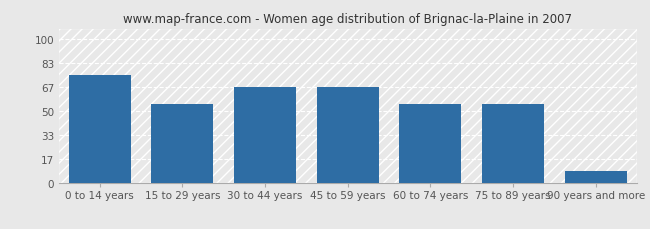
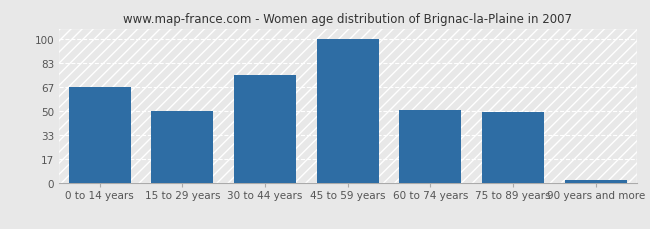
0 to 14 years: 75 -> 67
15 to 29 years: 55 -> 50
30 to 44 years: 67 -> 75
45 to 59 years: 67 -> 100
60 to 74 years: 55 -> 51
75 to 89 years: 55 -> 49
90 years and more: 8 -> 2
